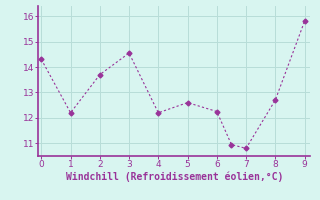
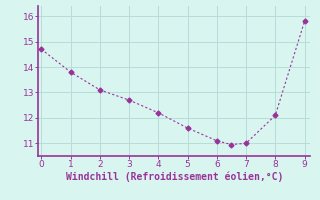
0: 14.30 -> 14.70
1: 12.20 -> 13.80
2: 13.70 -> 13.10
3: 14.55 -> 12.70
5: 12.60 -> 11.60
6: 12.25 -> 11.10
7: 10.80 -> 11.00
8: 12.70 -> 12.10
